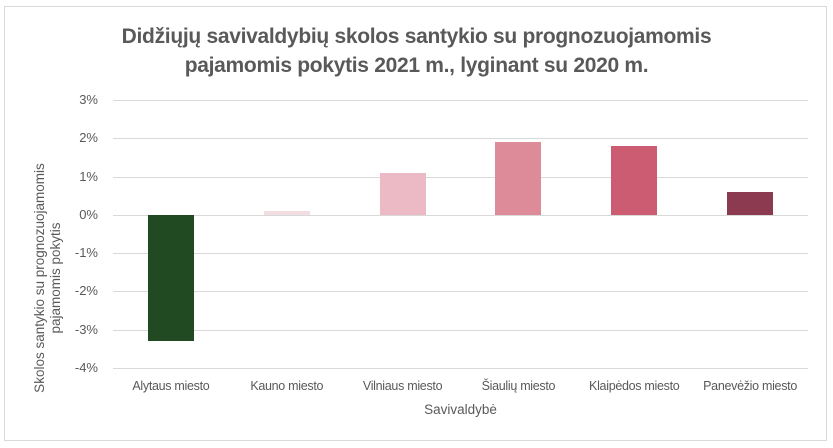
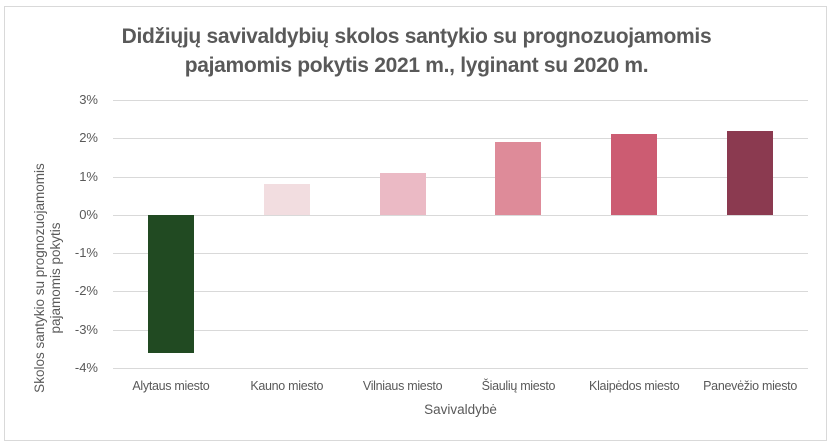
Alytaus miesto: -3.3% -> -3.6%
Kauno miesto: 0.1% -> 0.8%
Klaipėdos miesto: 1.8% -> 2.1%
Panevėžio miesto: 0.6% -> 2.2%
